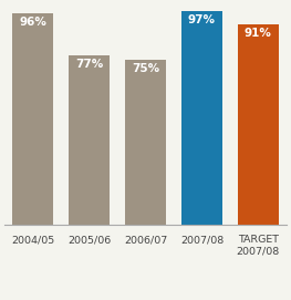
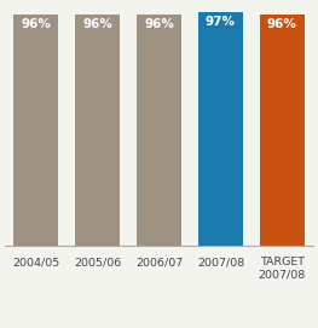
2005/06: 77% -> 96%
2006/07: 75% -> 96%
TARGET 2007/08: 91% -> 96%
